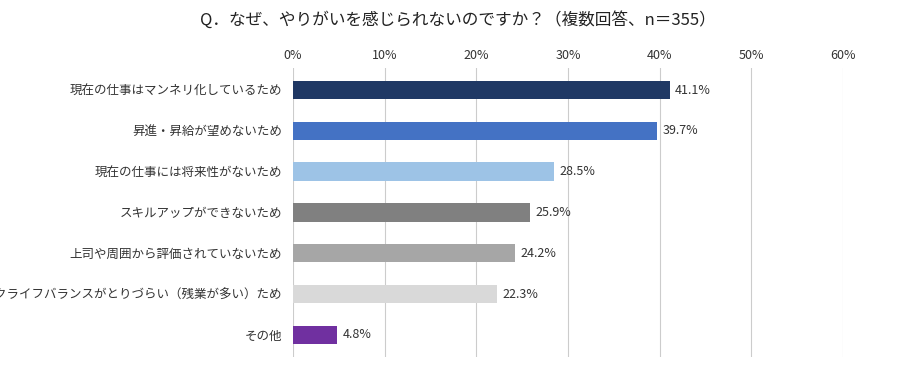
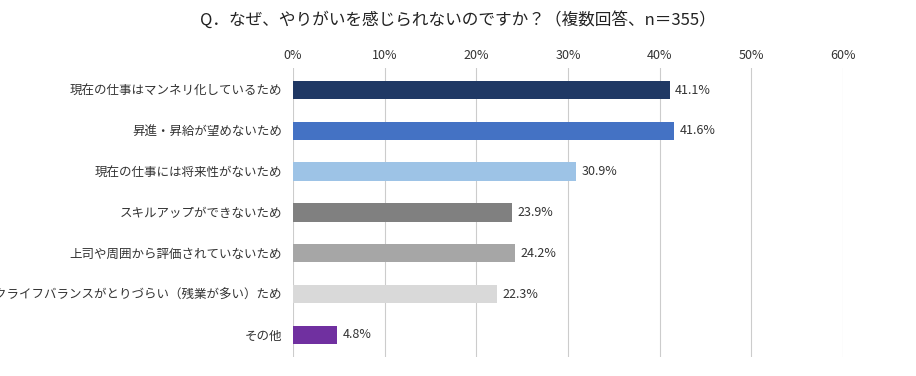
昇進・昇給が望めないため: 39.7% -> 41.6%
現在の仕事には将来性がないため: 28.5% -> 30.9%
スキルアップができないため: 25.9% -> 23.9%
